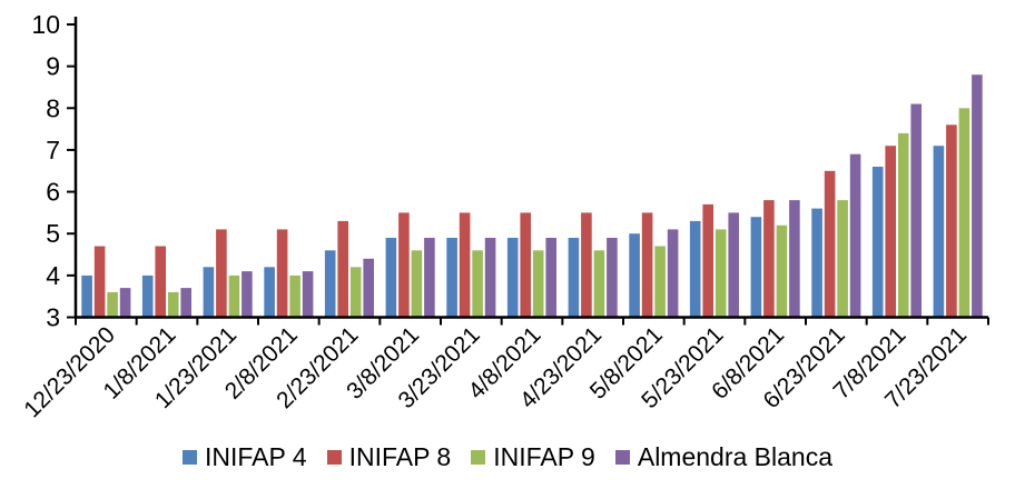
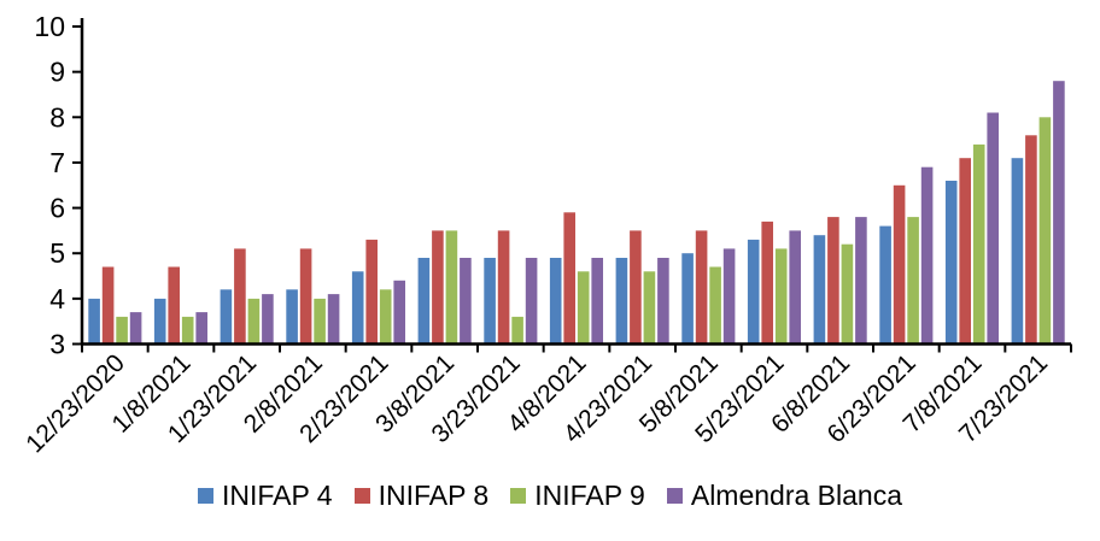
INIFAP 9/3/8/2021: 4.6 -> 5.5
INIFAP 9/3/23/2021: 4.6 -> 3.6
INIFAP 8/4/8/2021: 5.5 -> 5.9
